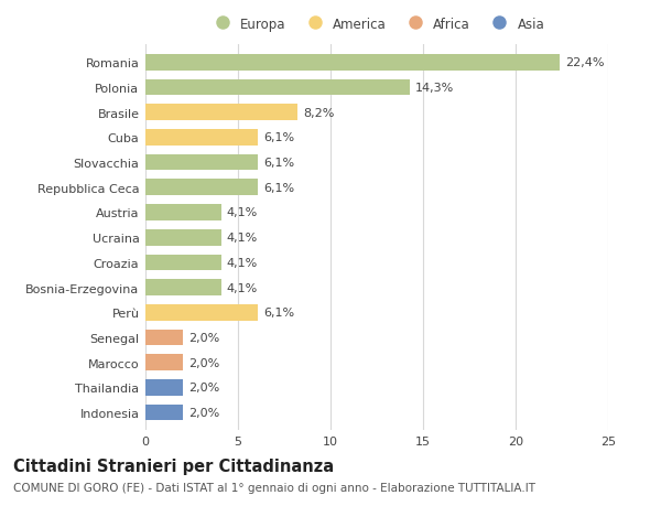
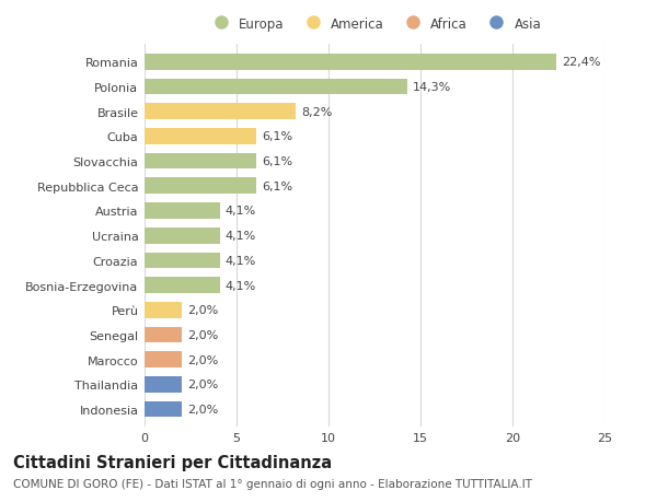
Perù: 6,1% -> 2,0%
